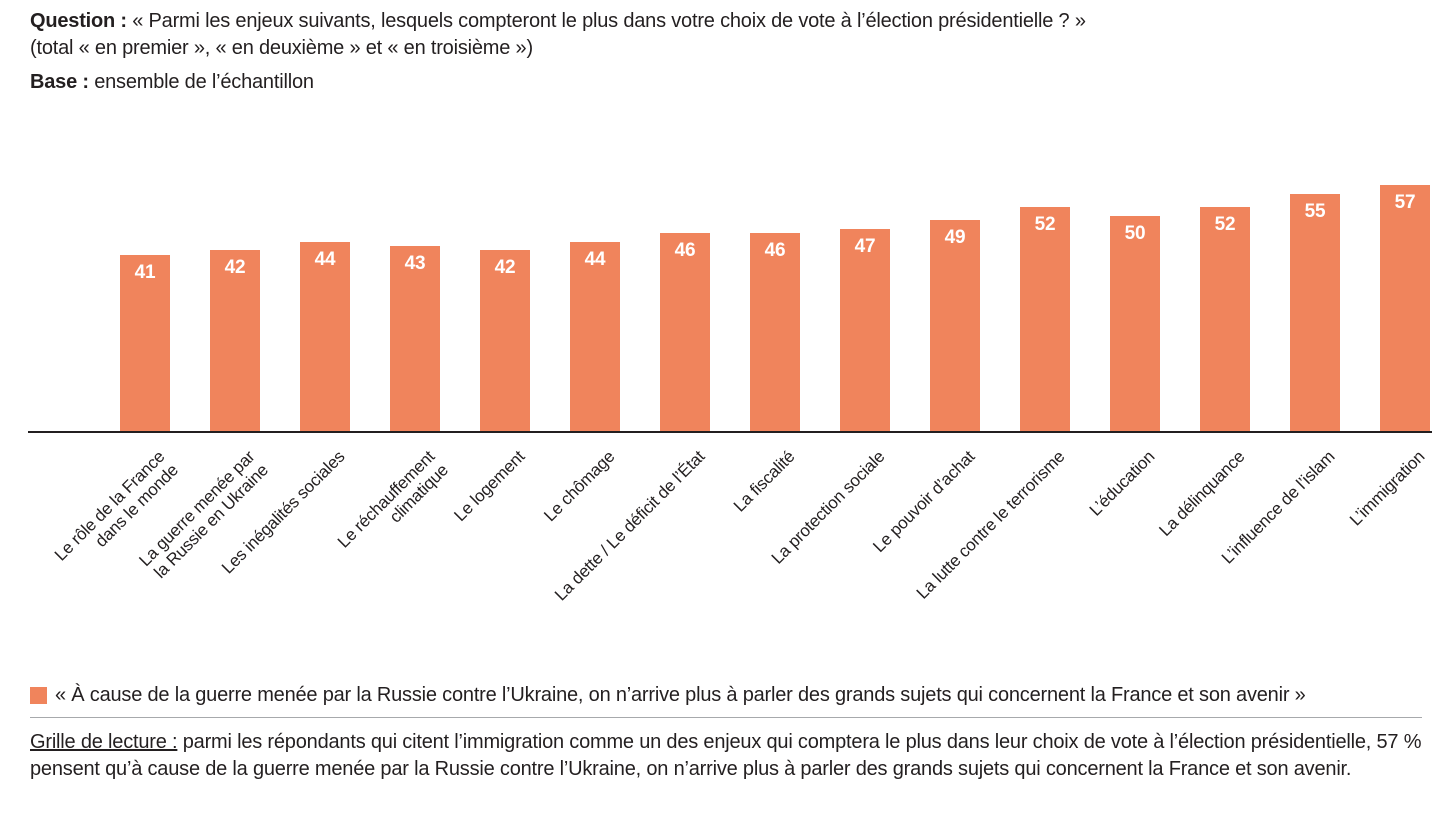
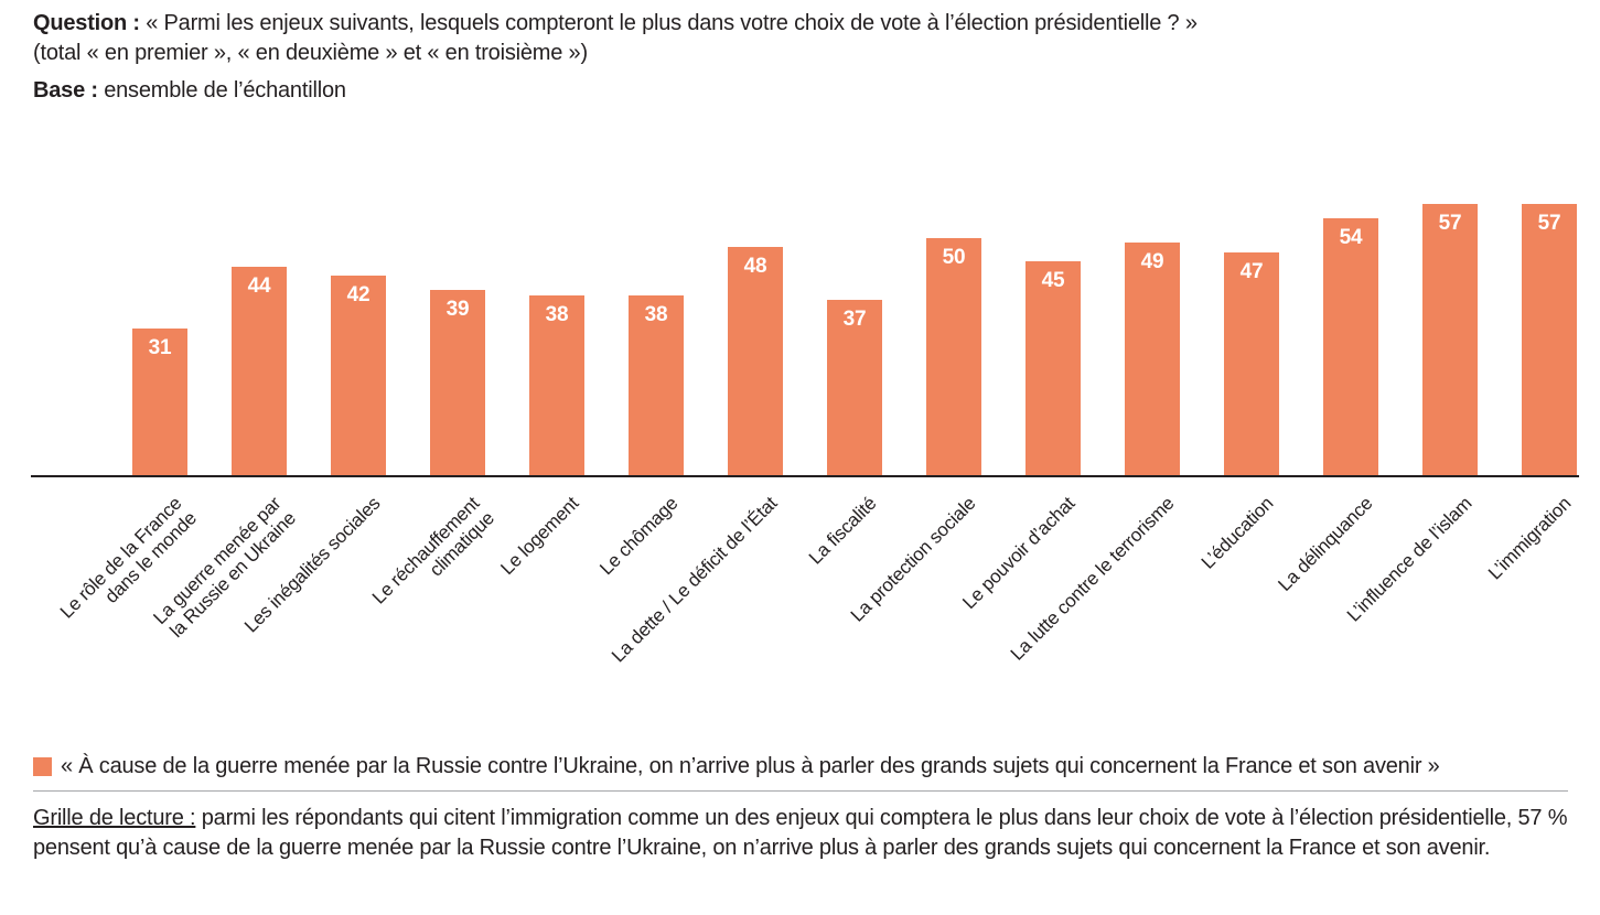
Le rôle de la France dans le monde: 41 -> 31
La guerre menée par la Russie en Ukraine: 42 -> 44
Les inégalités sociales: 44 -> 42
Le réchauffement climatique: 43 -> 39
Le logement: 42 -> 38
Le chômage: 44 -> 38
La dette / Le déficit de l’État: 46 -> 48
La fiscalité: 46 -> 37
La protection sociale: 47 -> 50
Le pouvoir d’achat: 49 -> 45
La lutte contre le terrorisme: 52 -> 49
L’éducation: 50 -> 47
La délinquance: 52 -> 54
L’influence de l’islam: 55 -> 57
